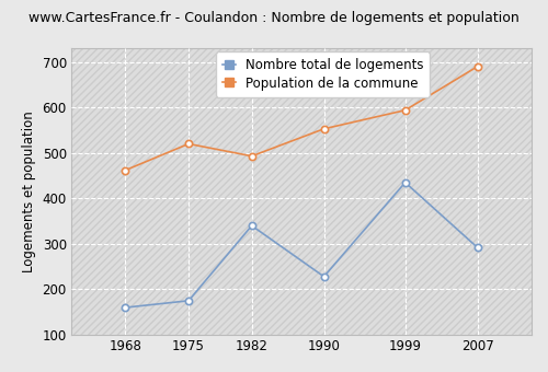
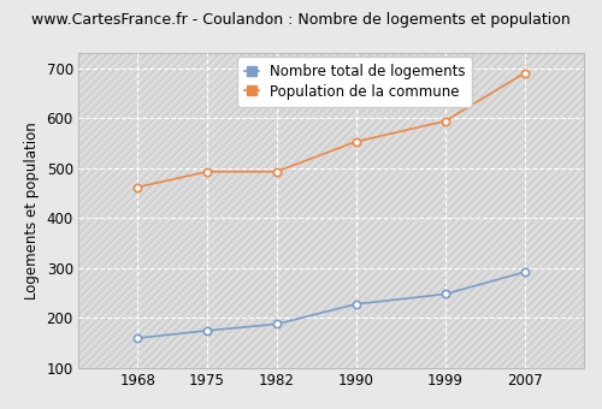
Population de la commune/1975: 520 -> 493
Nombre total de logements/1982: 340 -> 188
Nombre total de logements/1999: 435 -> 248
